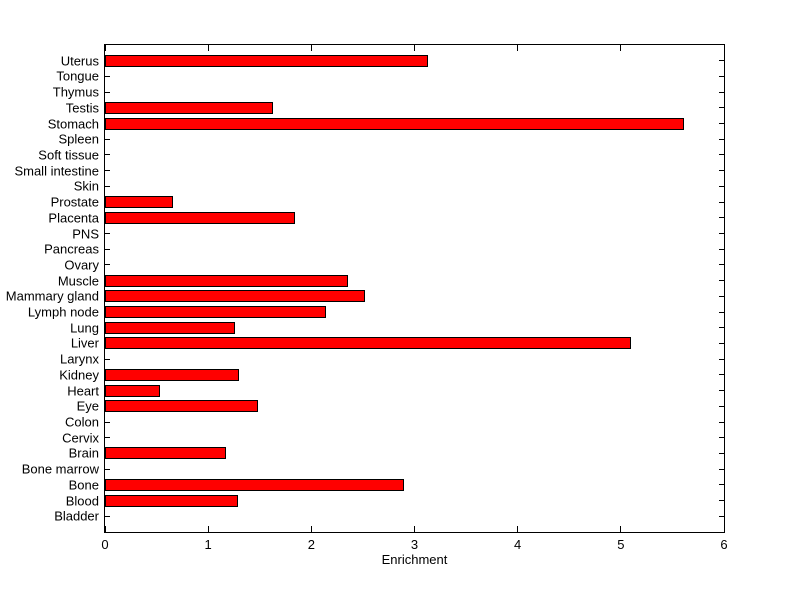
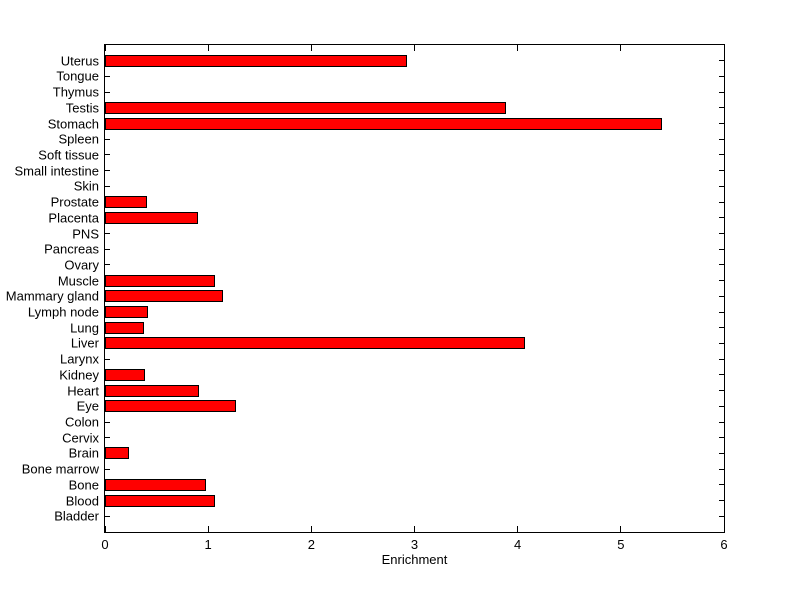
Uterus: 3.13 -> 2.93
Testis: 1.63 -> 3.89
Stomach: 5.61 -> 5.40
Prostate: 0.66 -> 0.41
Placenta: 1.84 -> 0.90
Muscle: 2.36 -> 1.07
Mammary gland: 2.52 -> 1.14
Lymph node: 2.14 -> 0.42
Lung: 1.26 -> 0.38
Liver: 5.10 -> 4.07
Kidney: 1.30 -> 0.39
Heart: 0.53 -> 0.91
Eye: 1.48 -> 1.27
Brain: 1.17 -> 0.23
Bone: 2.90 -> 0.98
Blood: 1.29 -> 1.07
